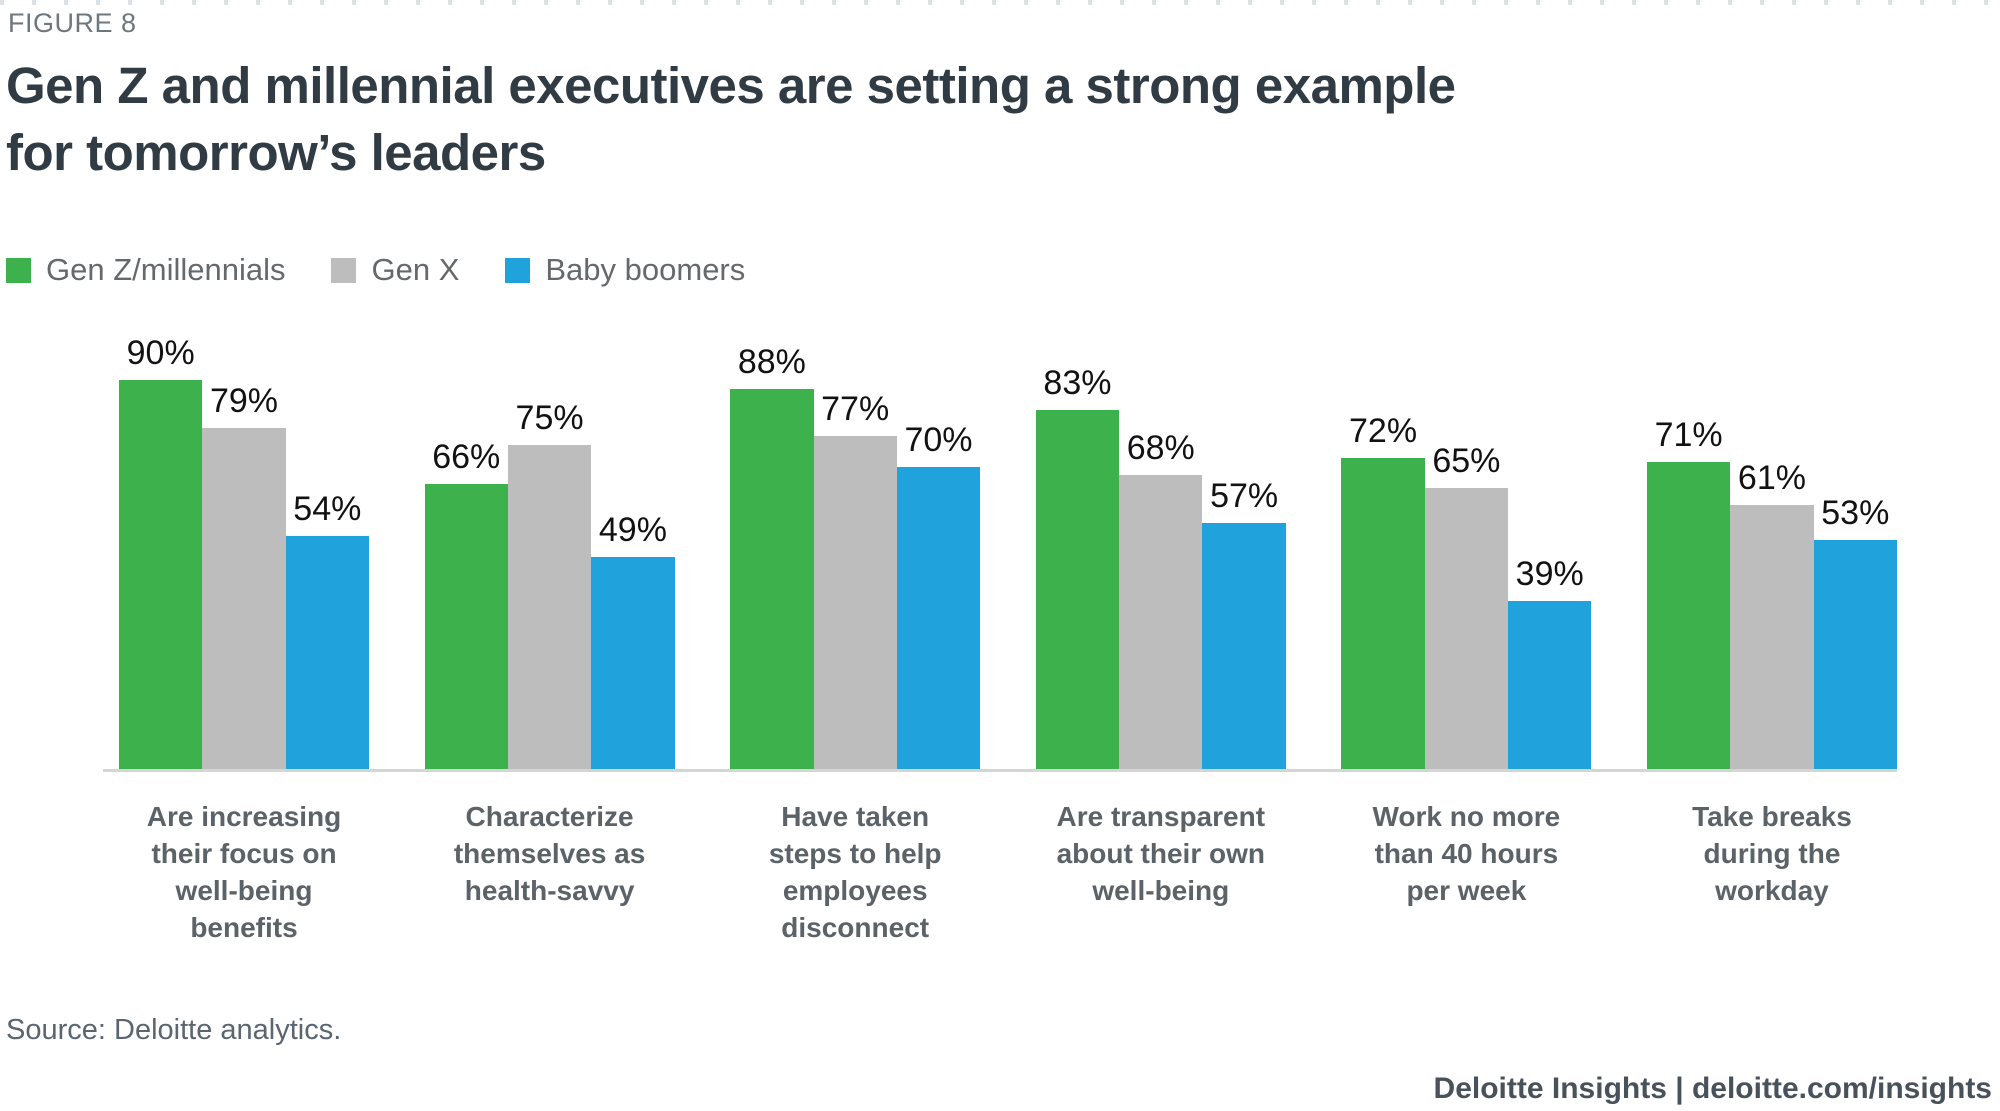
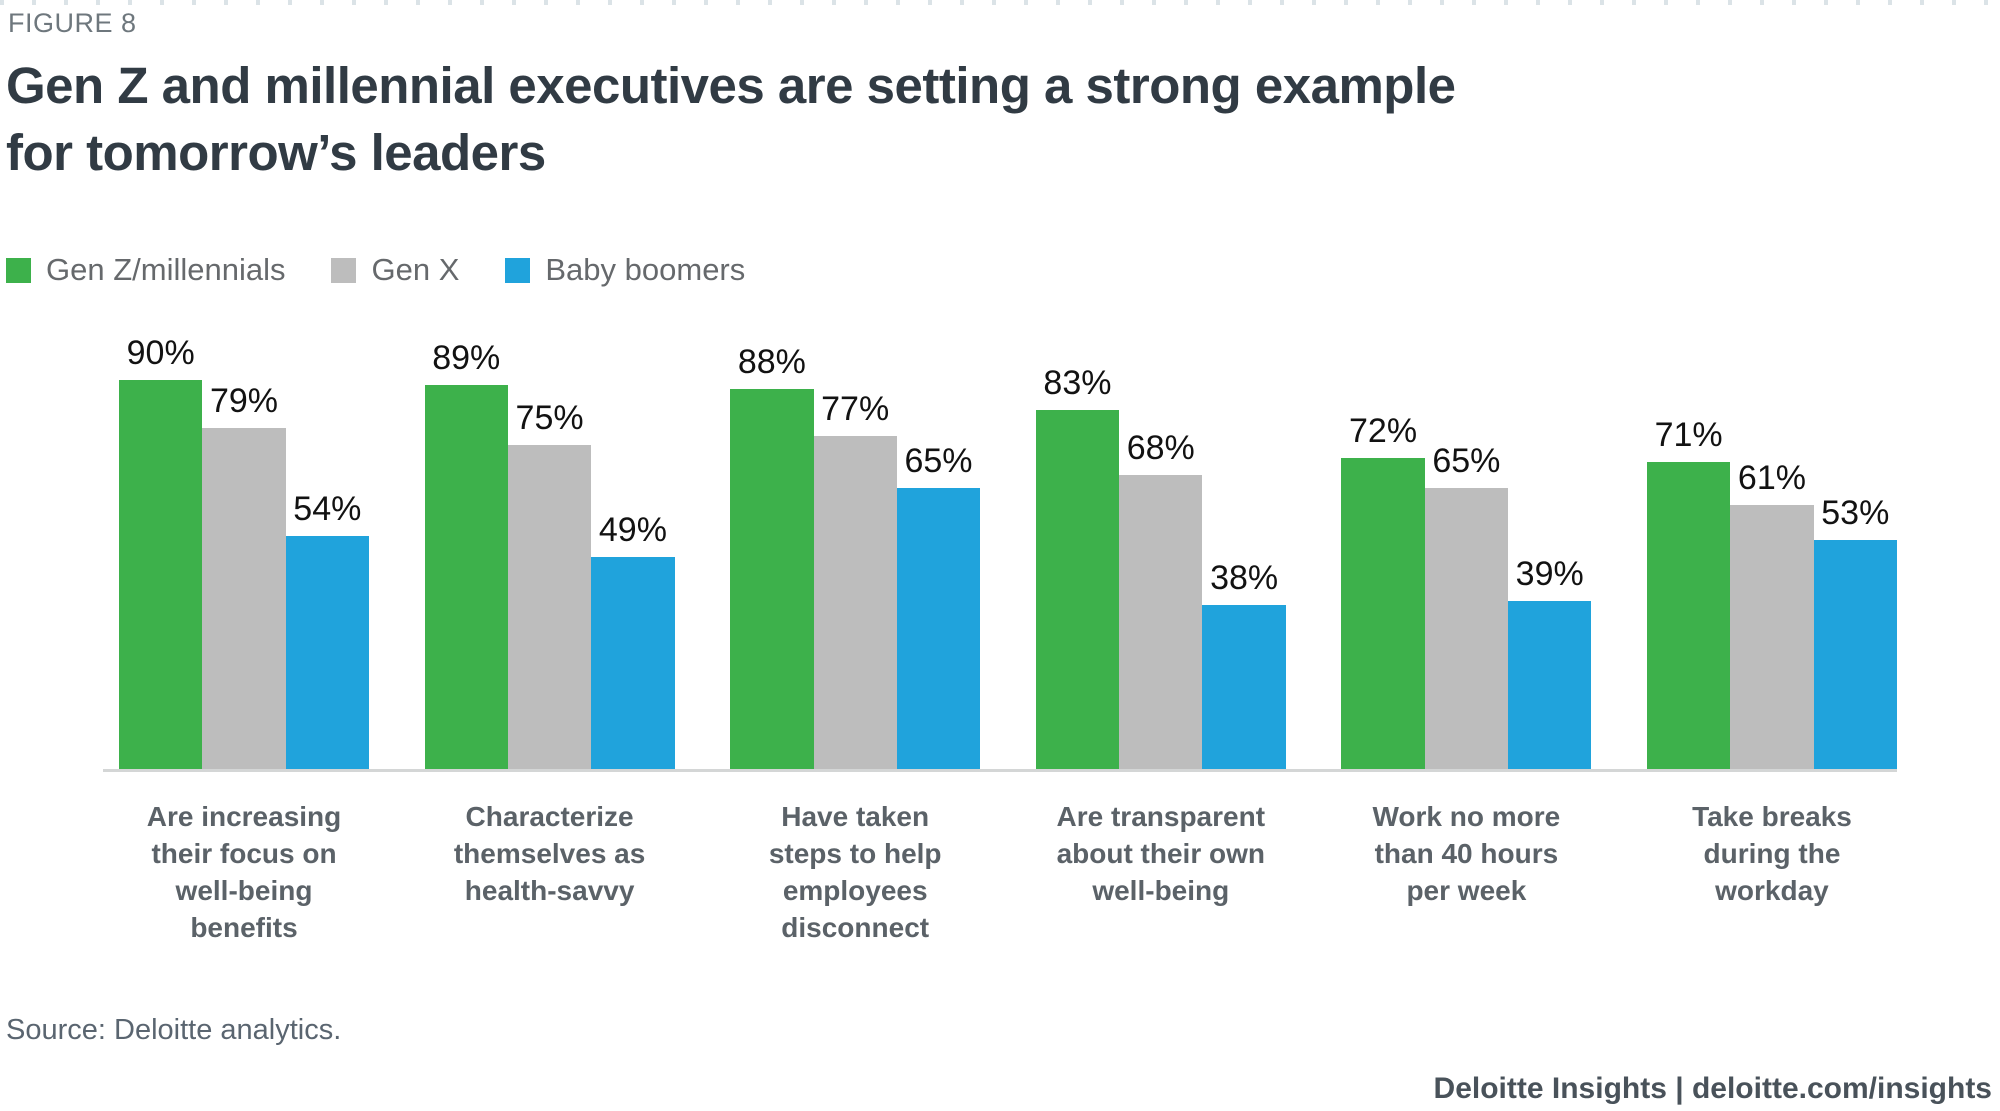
Gen Z/millennials/Characterize themselves as health-savvy: 66% -> 89%
Baby boomers/Have taken steps to help employees disconnect: 70% -> 65%
Baby boomers/Are transparent about their own well-being: 57% -> 38%
